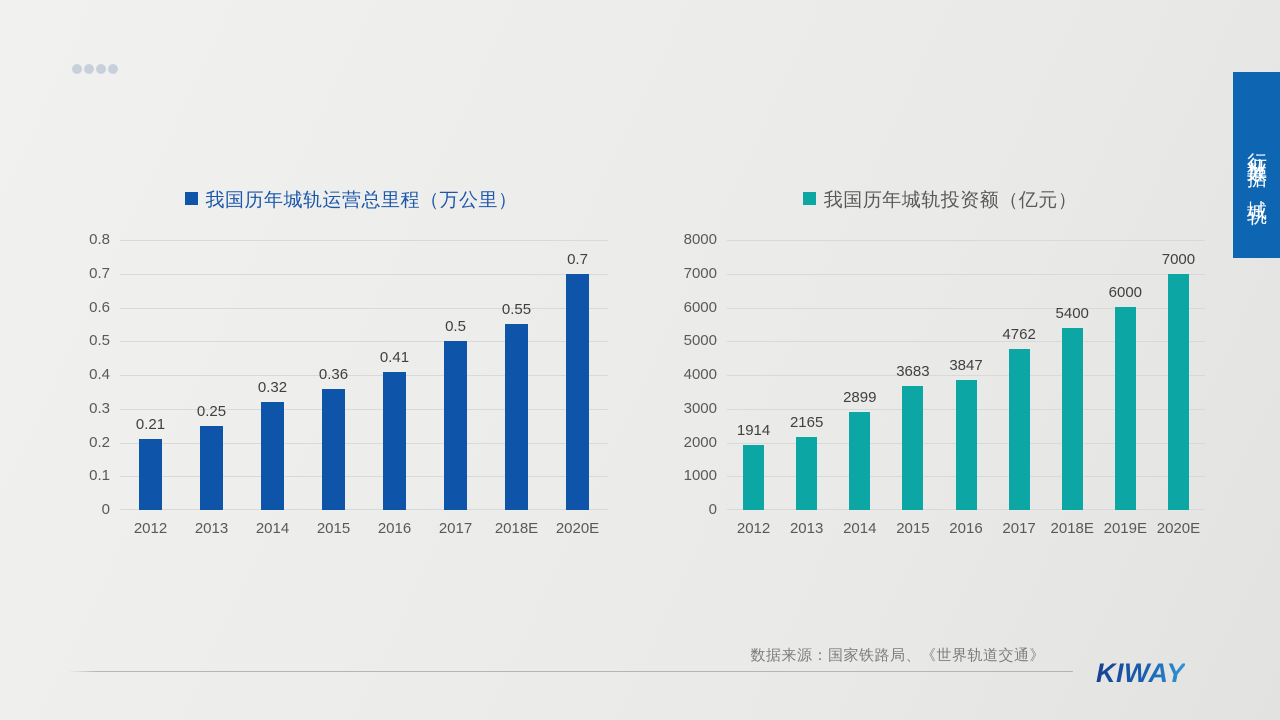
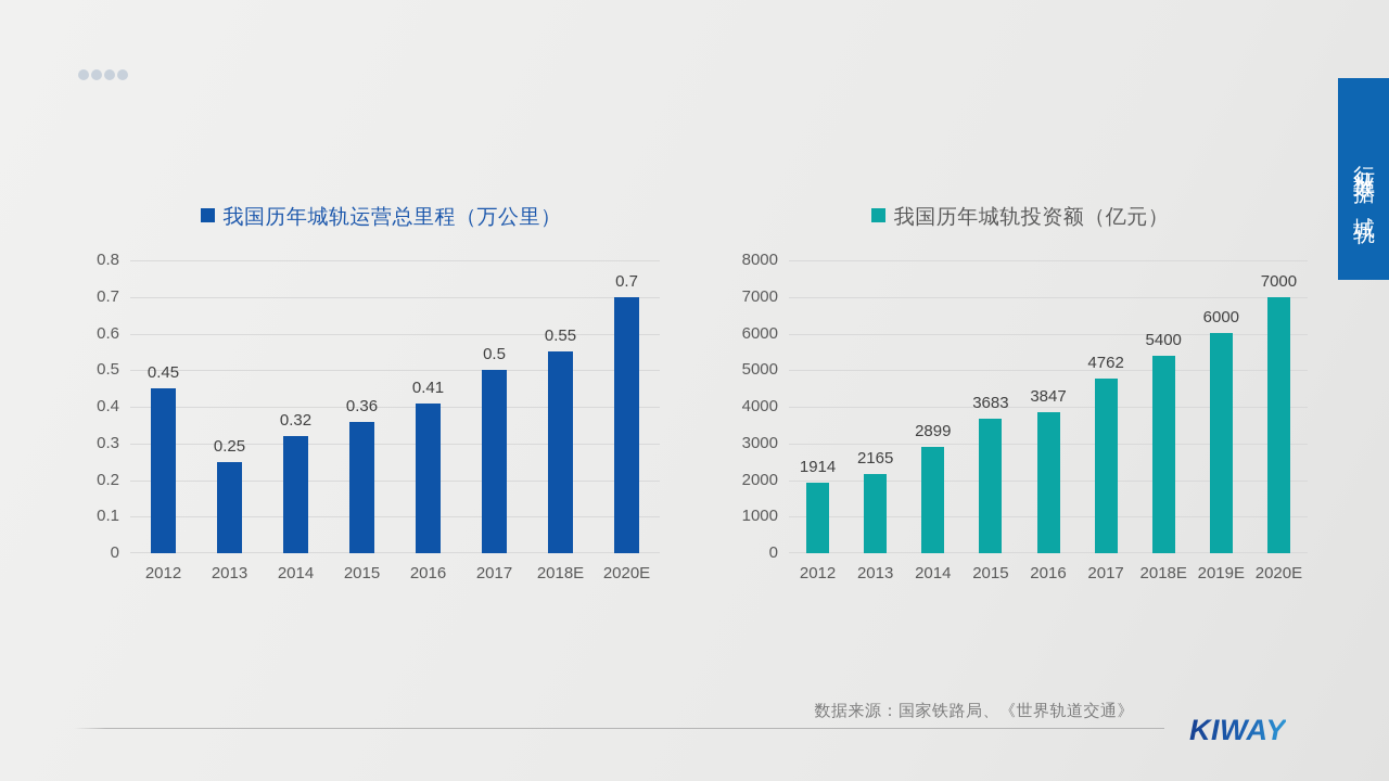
我国历年城轨运营总里程（万公里）/2012: 0.21 -> 0.45
